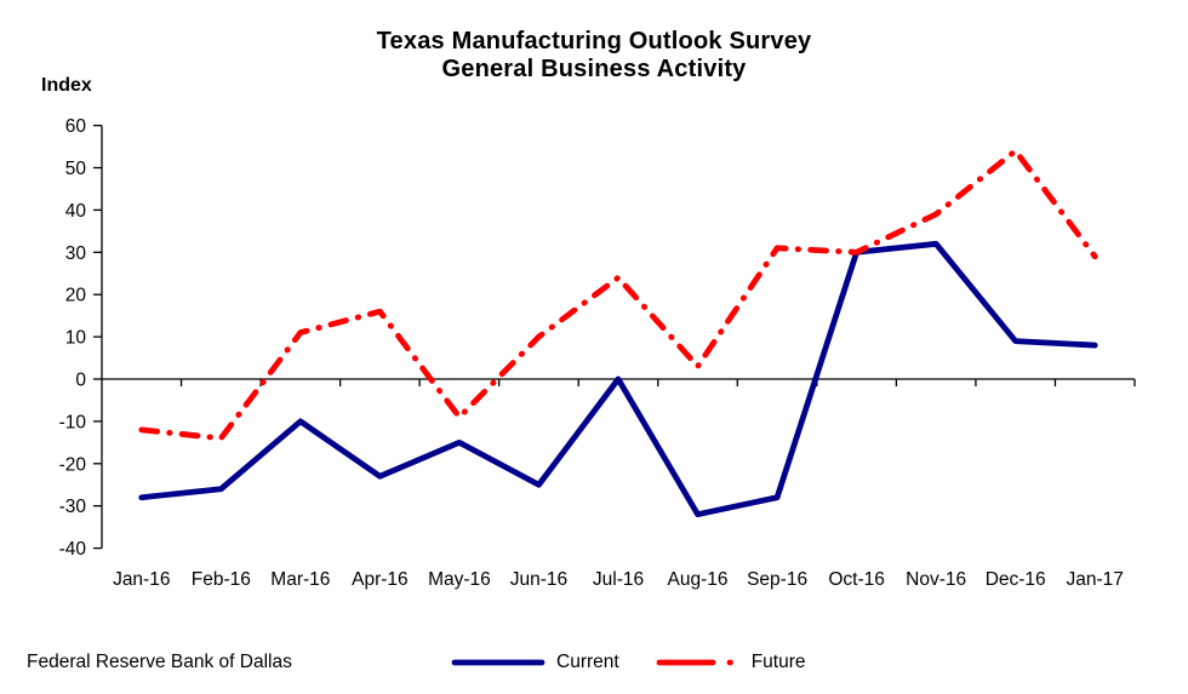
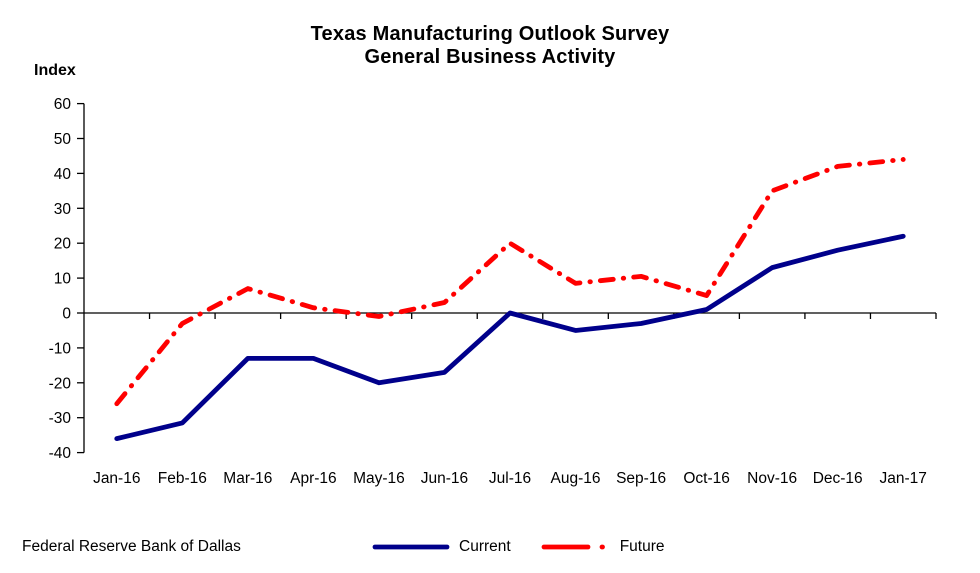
Current/Jan-16: -28 -> -36
Future/Jan-16: -12 -> -26
Current/Feb-16: -26 -> -32
Future/Feb-16: -14 -> -3
Current/Mar-16: -10 -> -13
Future/Mar-16: 11 -> 7
Current/Apr-16: -23 -> -13
Future/Apr-16: 16 -> 2
Current/May-16: -15 -> -20
Future/May-16: -9 -> -1
Current/Jun-16: -25 -> -17
Future/Jun-16: 10 -> 3
Future/Jul-16: 24 -> 20
Current/Aug-16: -32 -> -5
Future/Aug-16: 3 -> 8
Current/Sep-16: -28 -> -3
Future/Sep-16: 31 -> 10
Current/Oct-16: 30 -> 1
Future/Oct-16: 30 -> 5
Current/Nov-16: 32 -> 13
Future/Nov-16: 39 -> 35
Current/Dec-16: 9 -> 18
Future/Dec-16: 54 -> 42
Current/Jan-17: 8 -> 22
Future/Jan-17: 29 -> 44
